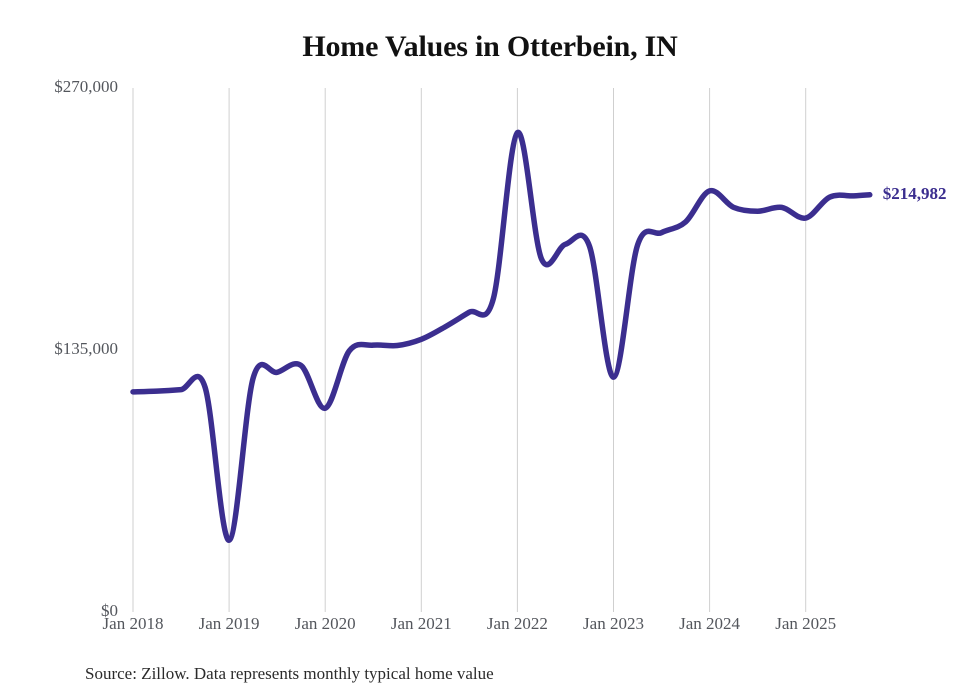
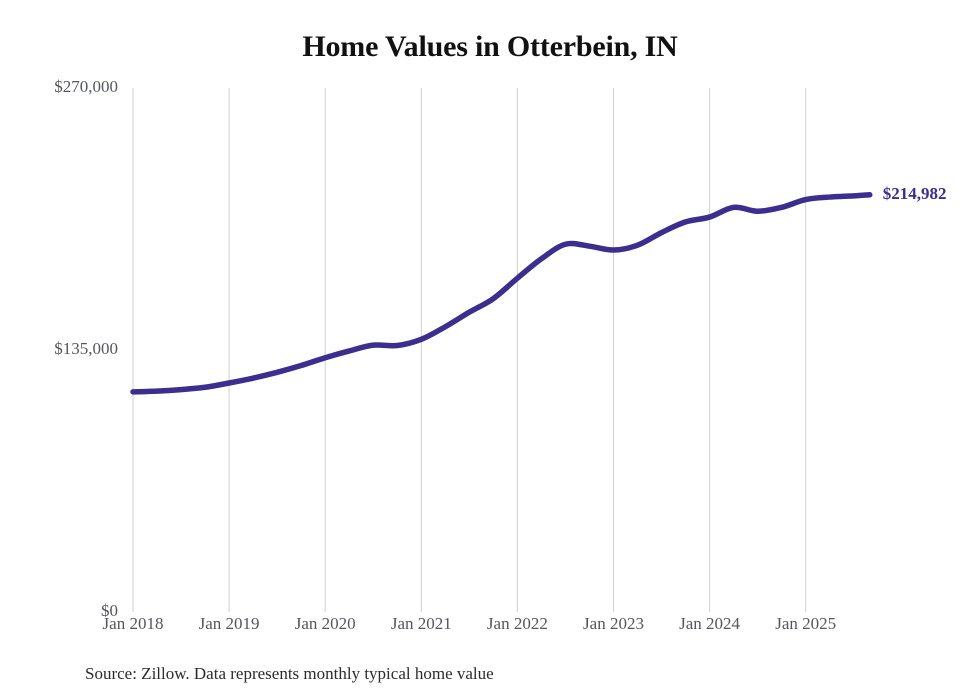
Jan 2019: $37000 -> $118000
Jan 2020: $105000 -> $131000
Jan 2022: $247000 -> $172000
Jan 2023: $121000 -> $186000
Jan 2024: $217000 -> $204000
Jan 2025: $203000 -> $212000
